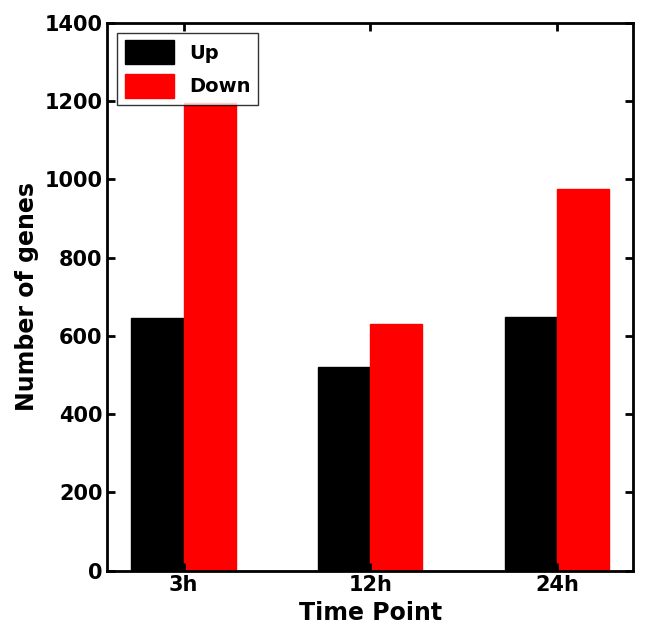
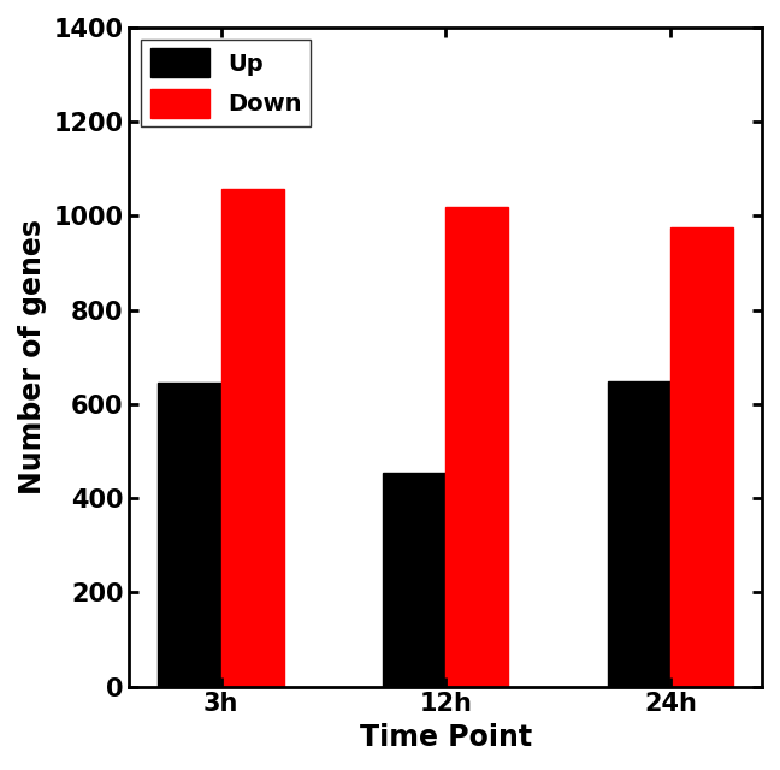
Down/3h: 1195 -> 1057
Up/12h: 520 -> 455
Down/12h: 630 -> 1020
